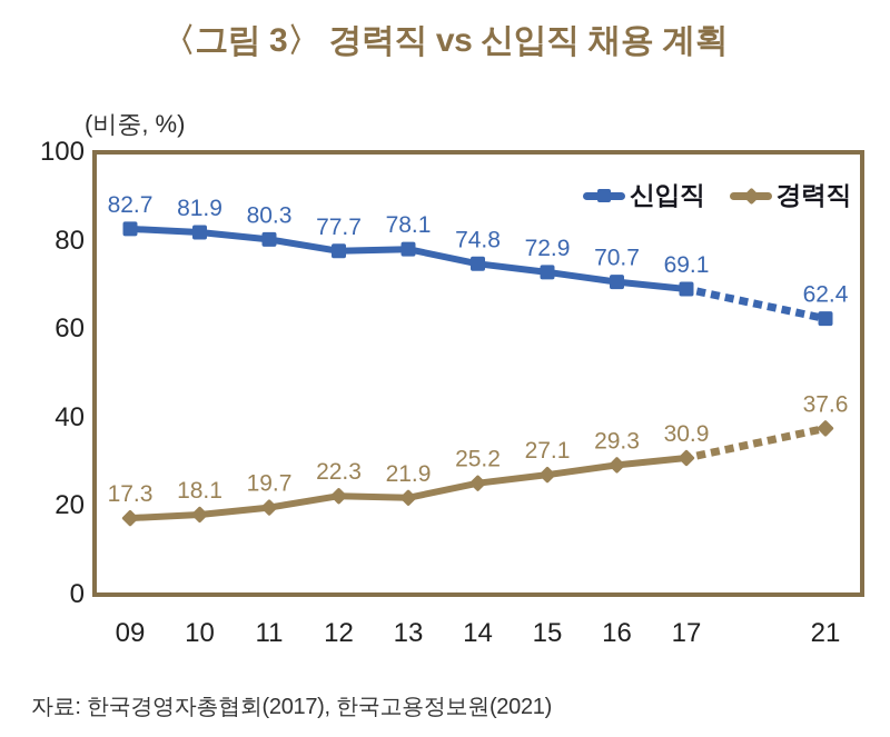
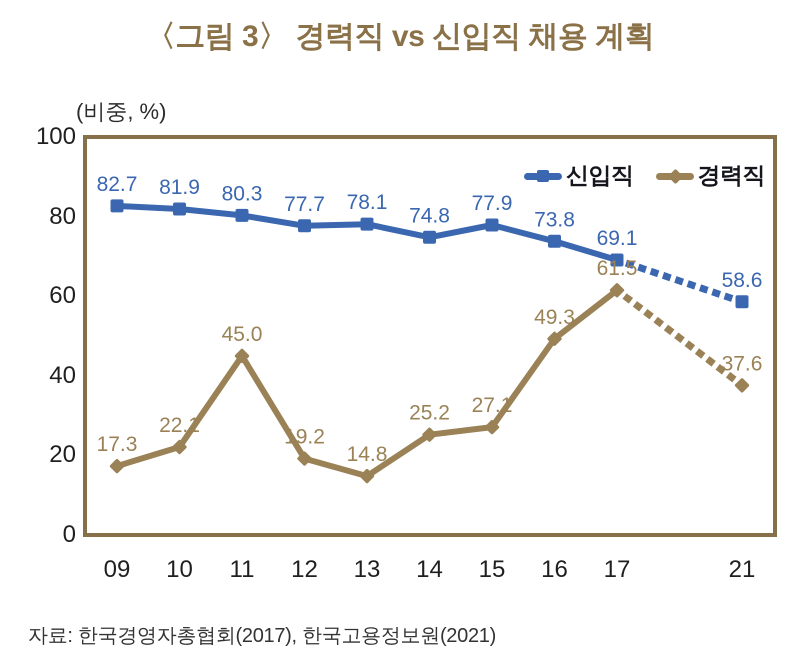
경력직/10: 18.1 -> 22.1
경력직/11: 19.7 -> 45.0
경력직/12: 22.3 -> 19.2
경력직/13: 21.9 -> 14.8
신입직/15: 72.9 -> 77.9
신입직/16: 70.7 -> 73.8
경력직/16: 29.3 -> 49.3
경력직/17: 30.9 -> 61.5
신입직/21: 62.4 -> 58.6
